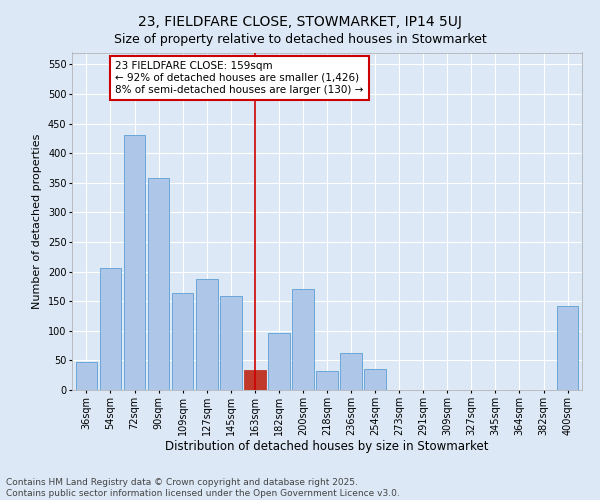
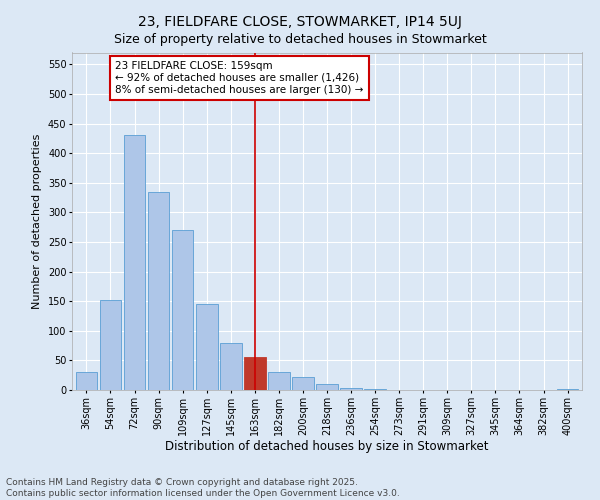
36sqm: 48 -> 30
54sqm: 206 -> 152
90sqm: 358 -> 335
109sqm: 164 -> 270
127sqm: 188 -> 145
145sqm: 158 -> 80
163sqm: 34 -> 55
182sqm: 96 -> 30
200sqm: 170 -> 22
218sqm: 32 -> 10
236sqm: 62 -> 4
254sqm: 36 -> 2
400sqm: 142 -> 2
